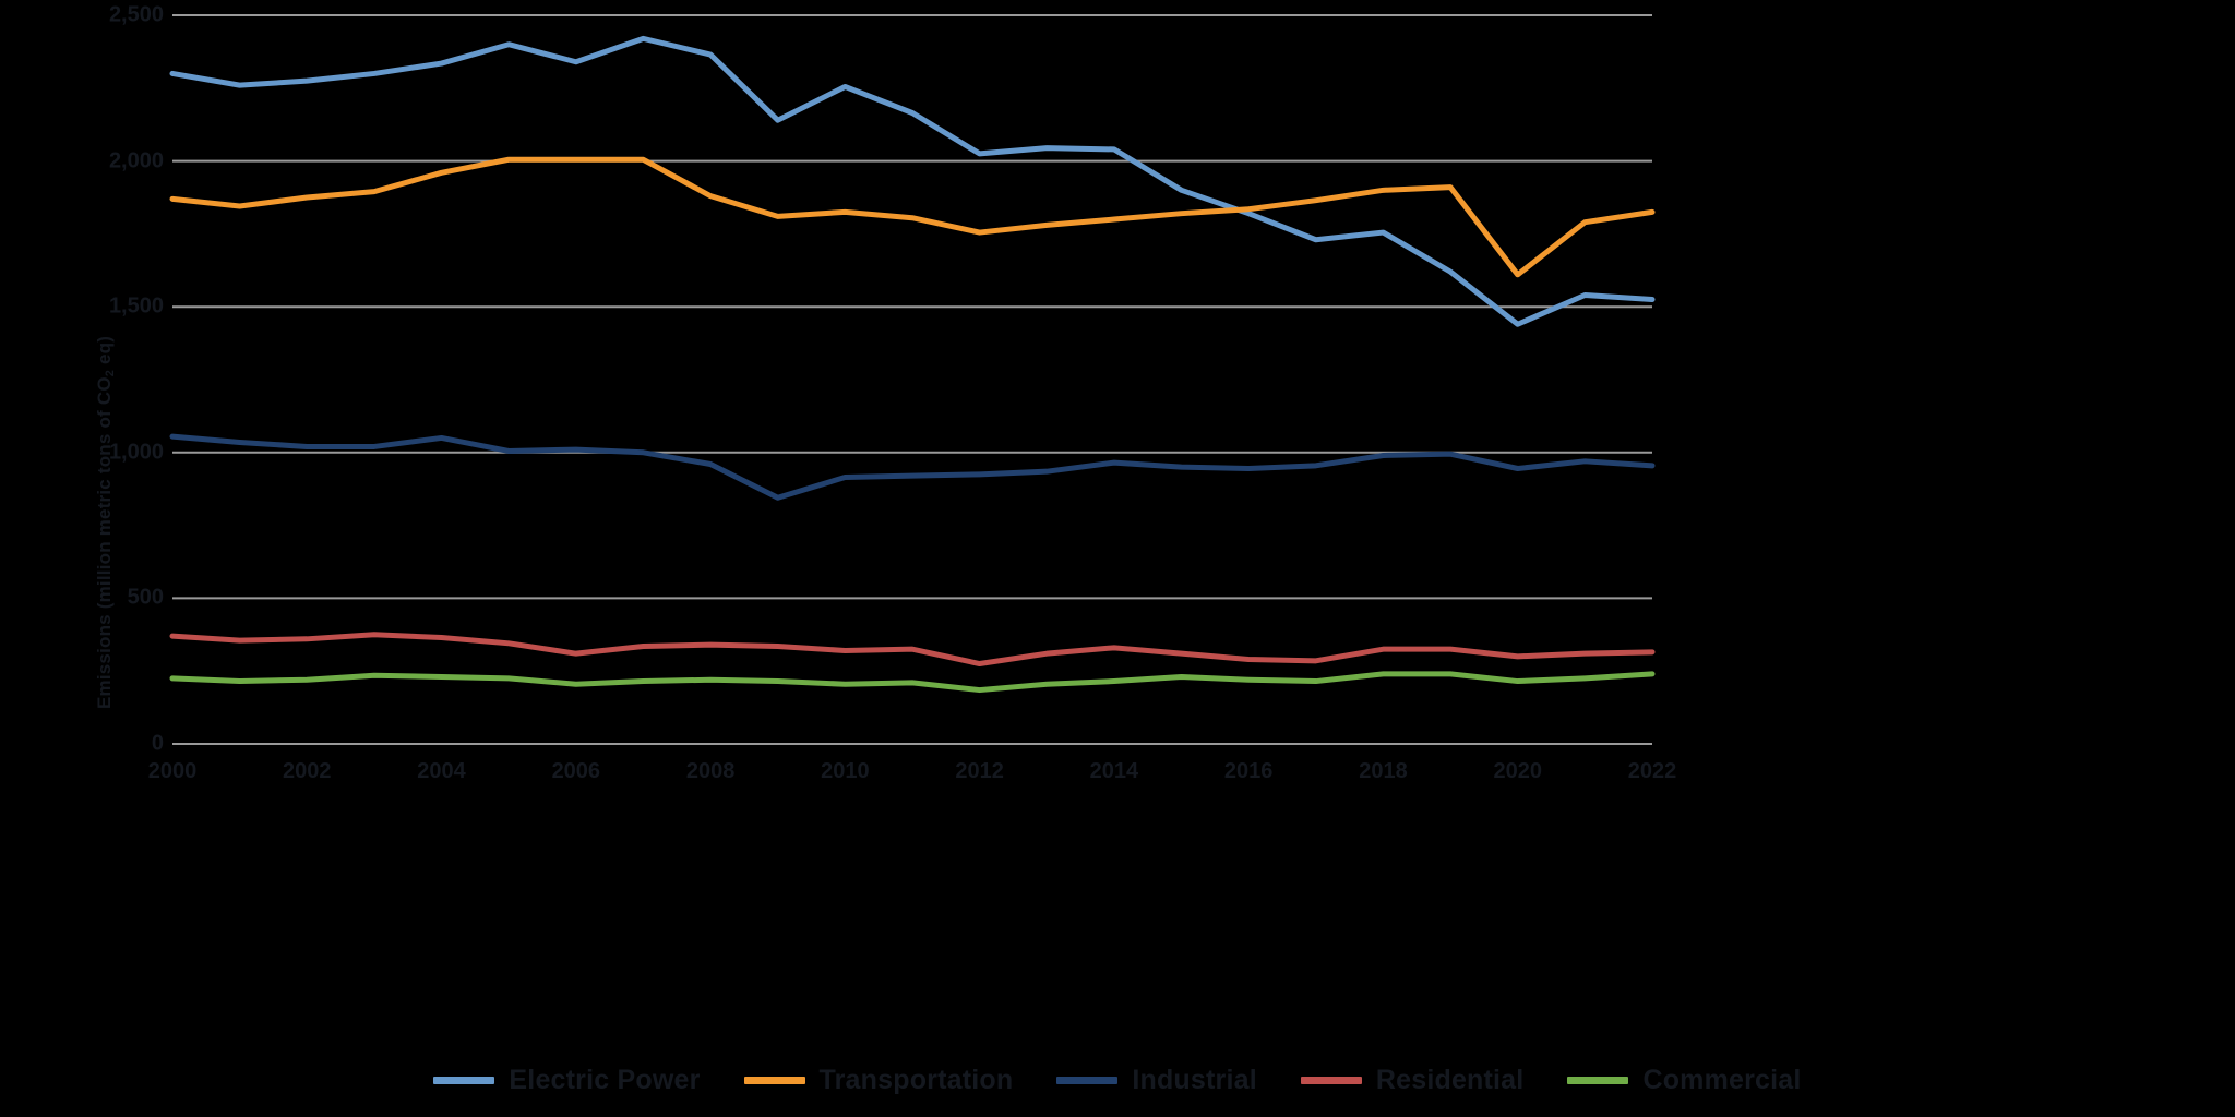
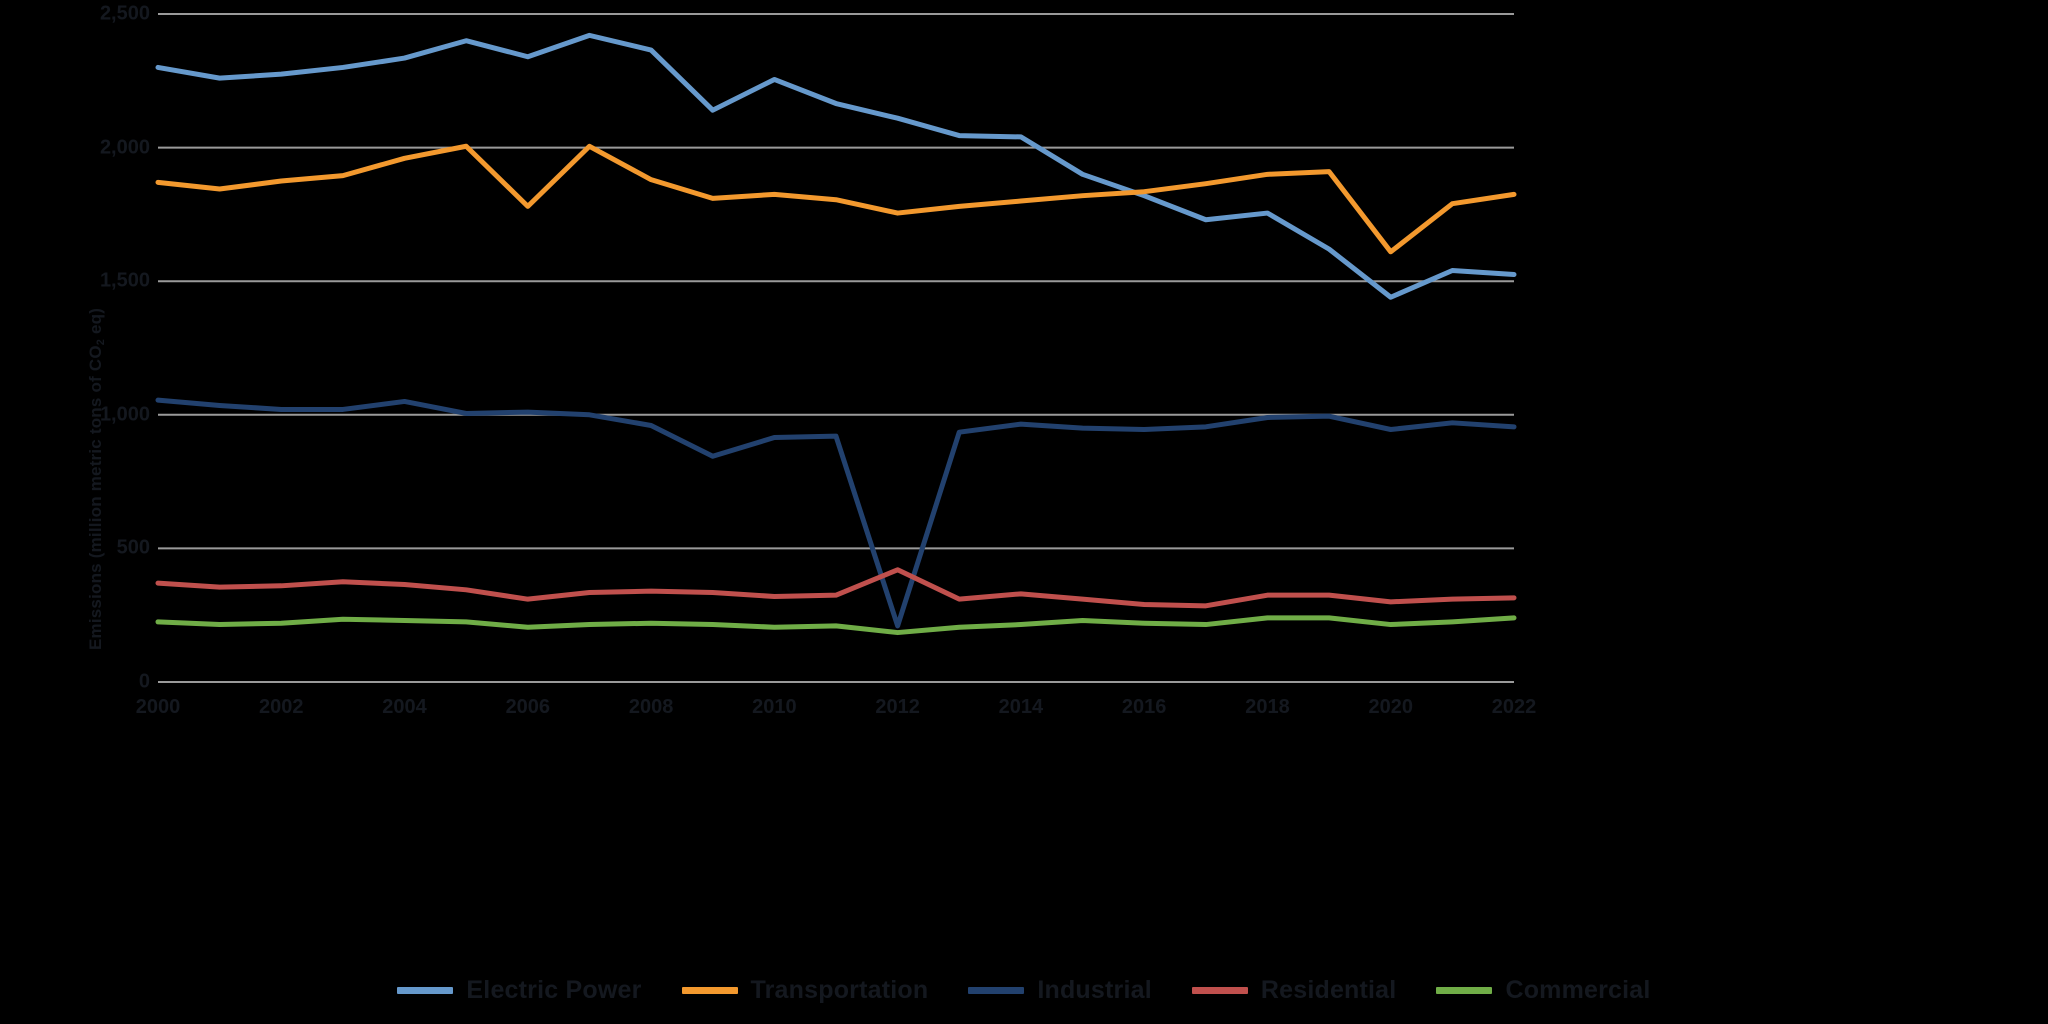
Transportation/2006: 2000 -> 1780
Electric Power/2012: 2020 -> 2110
Industrial/2012: 920 -> 210
Residential/2012: 280 -> 420
